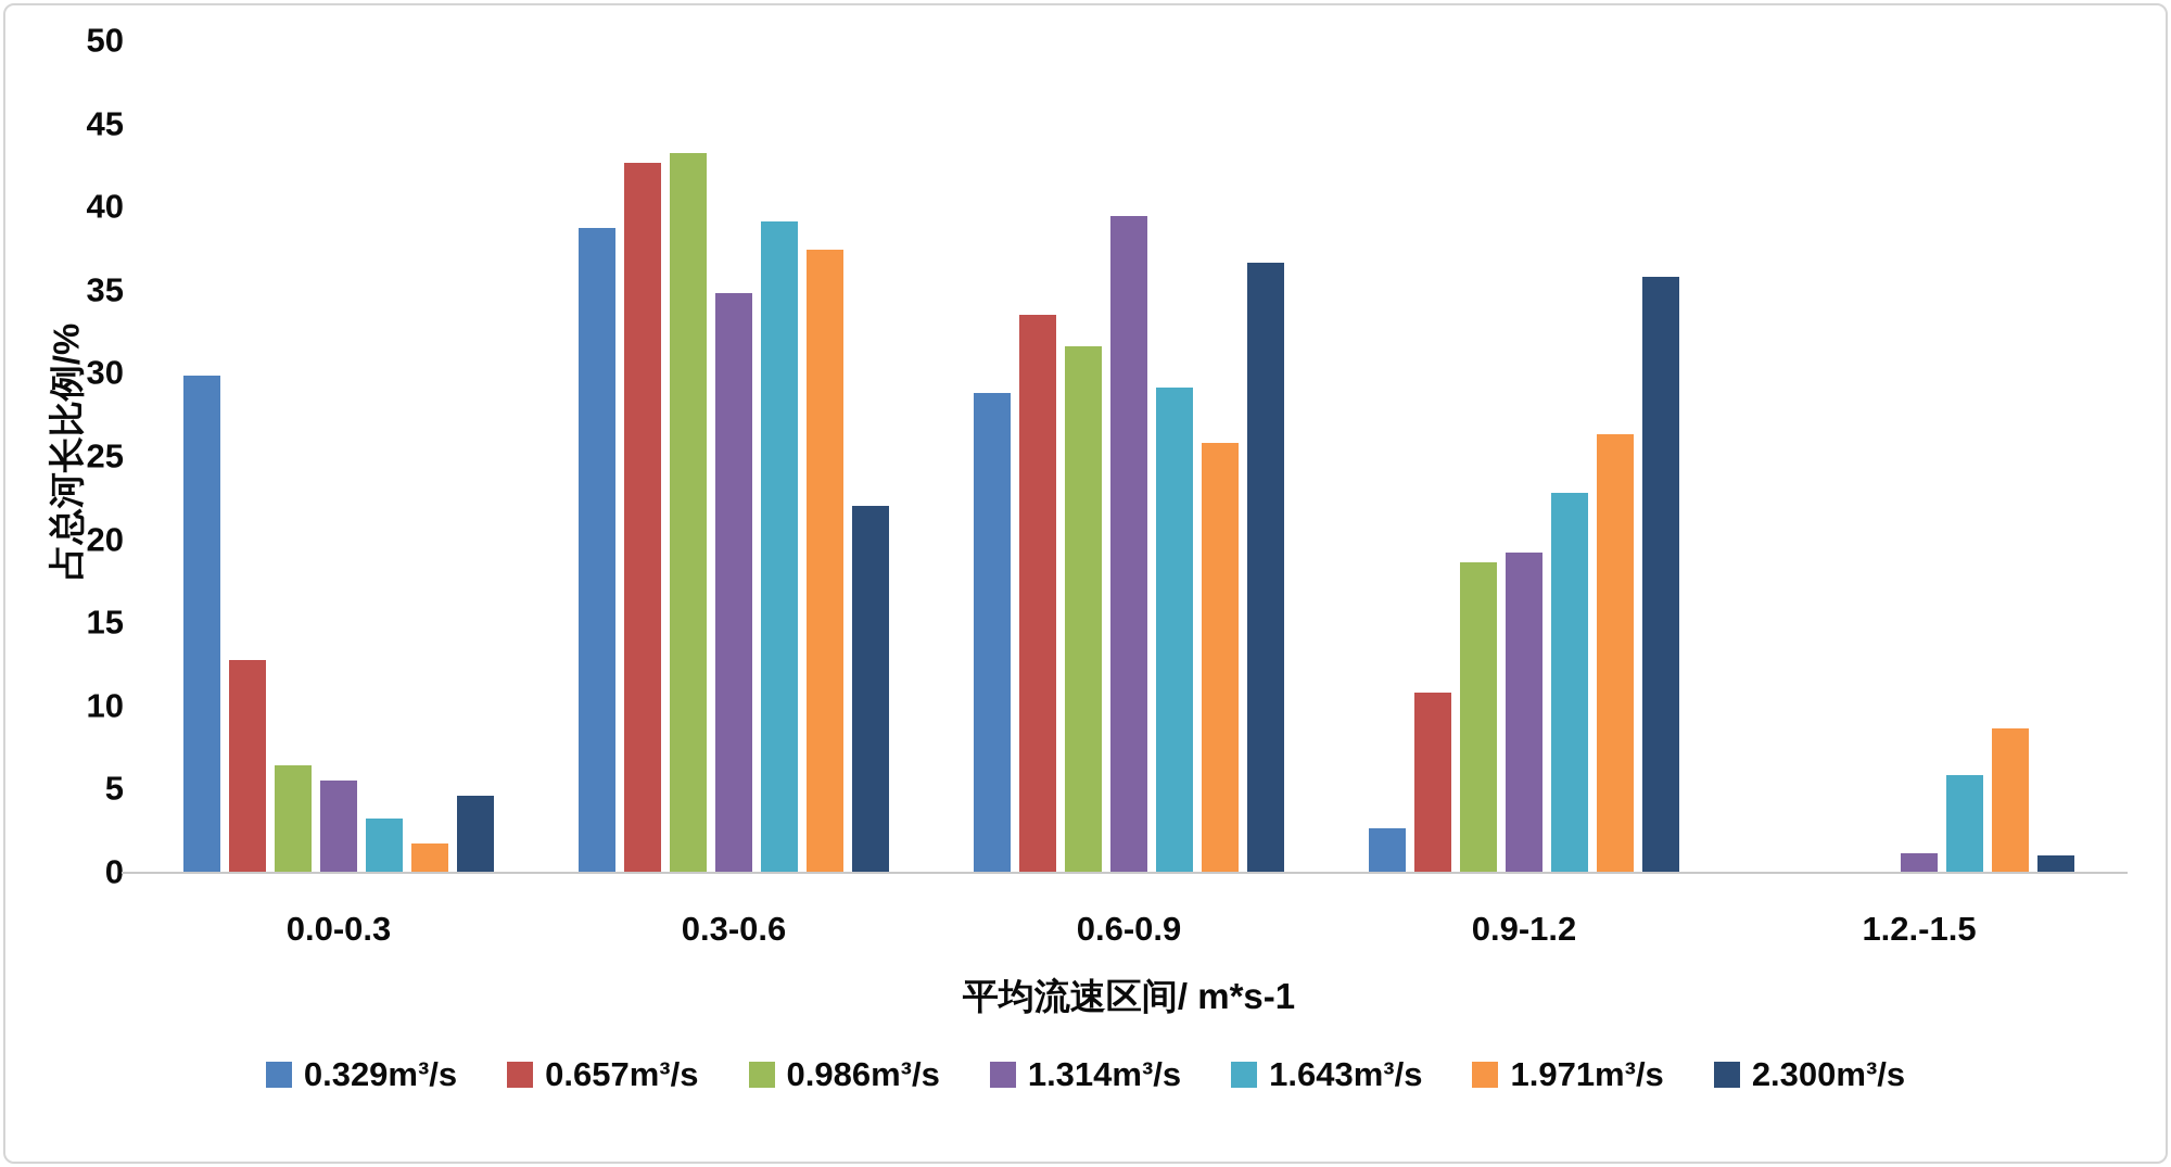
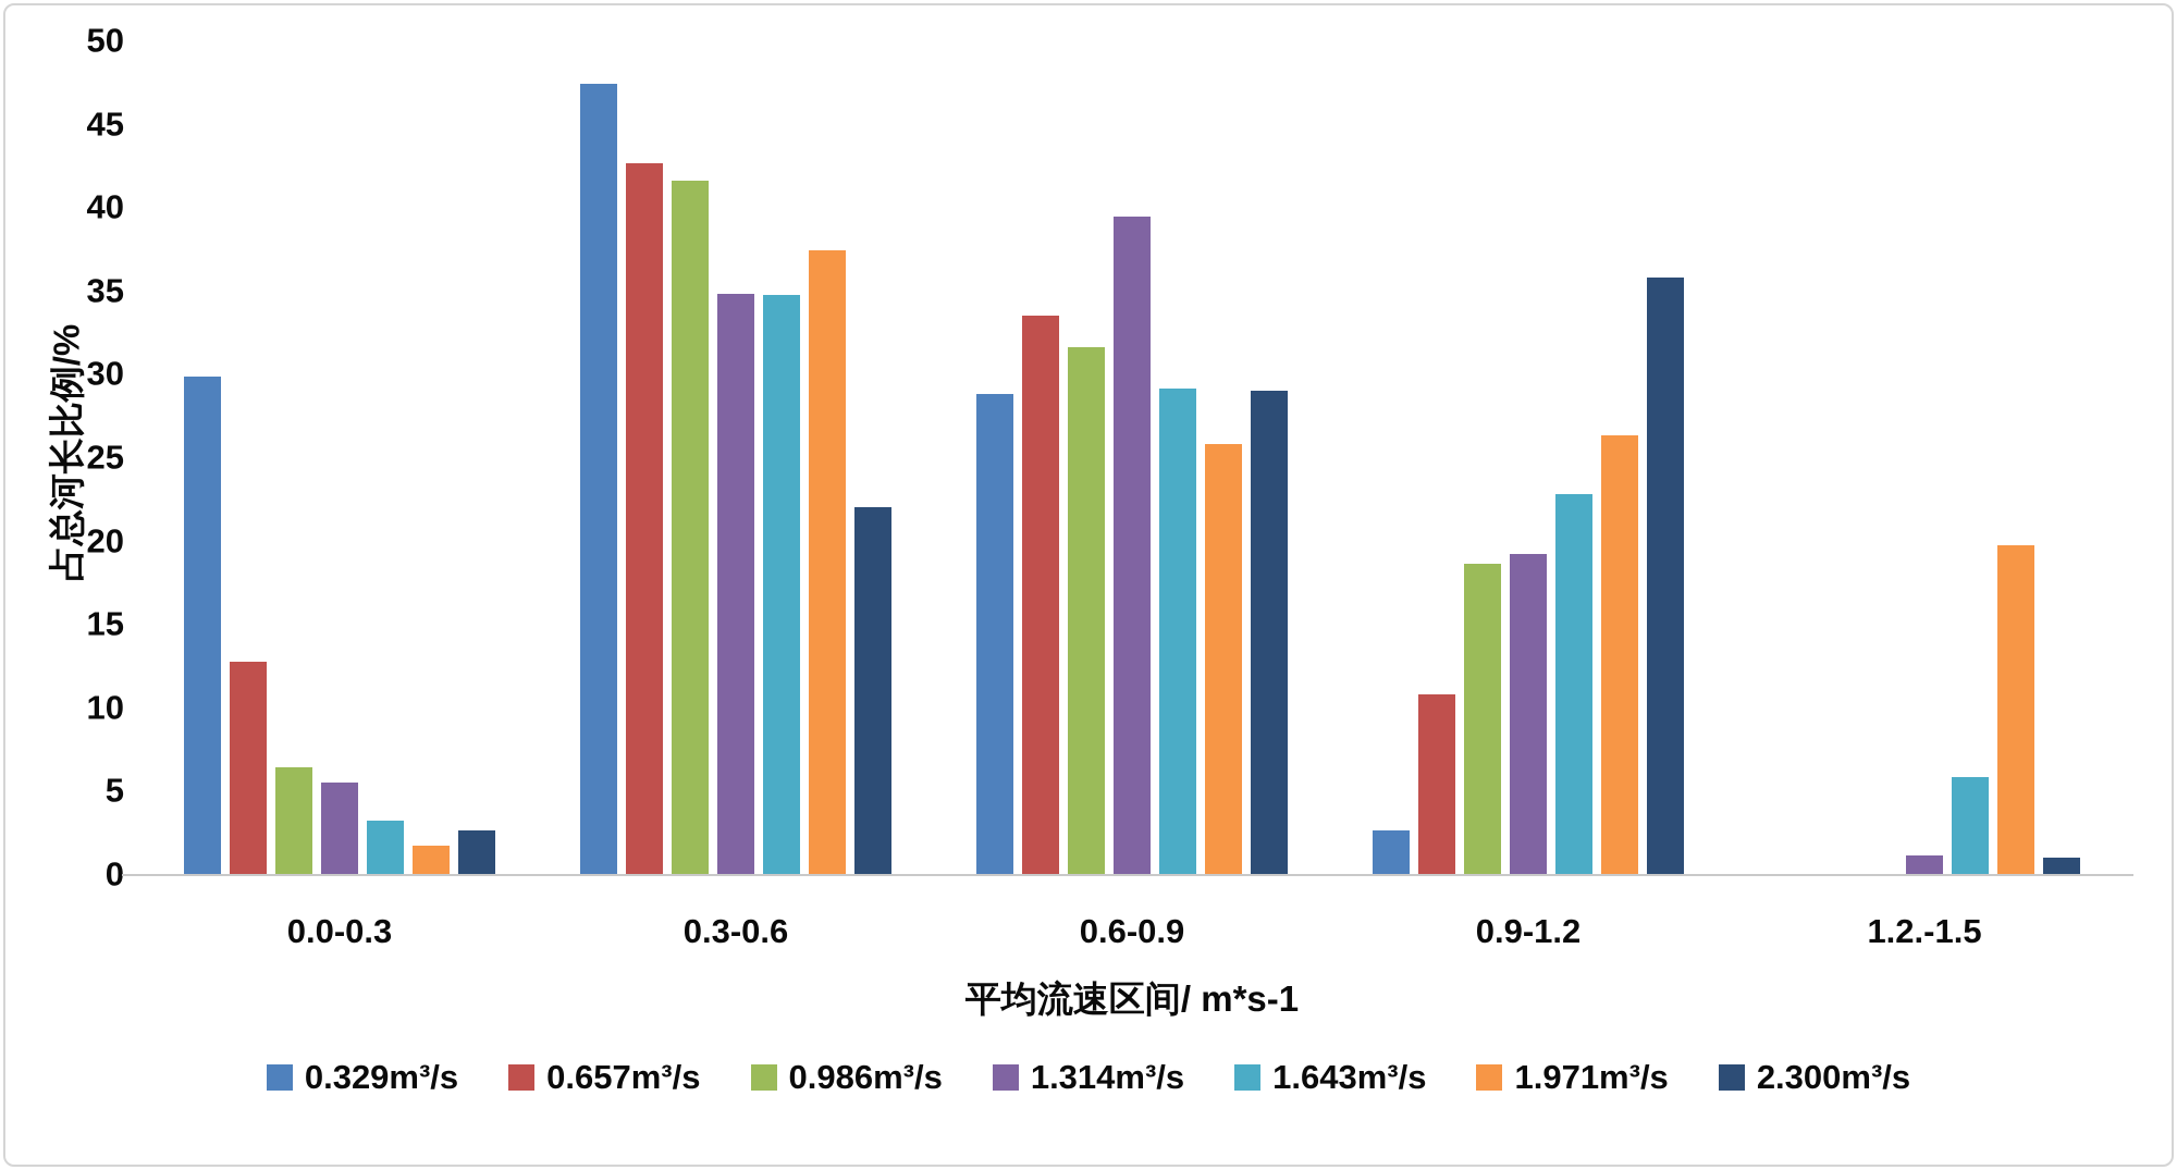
2.300m³/s/0.0-0.3: 4.6 -> 2.6
0.329m³/s/0.3-0.6: 38.7 -> 47.4
0.986m³/s/0.3-0.6: 43.2 -> 41.6
1.643m³/s/0.3-0.6: 39.1 -> 34.7
2.300m³/s/0.6-0.9: 36.6 -> 29.0
1.971m³/s/1.2.-1.5: 8.6 -> 19.7
